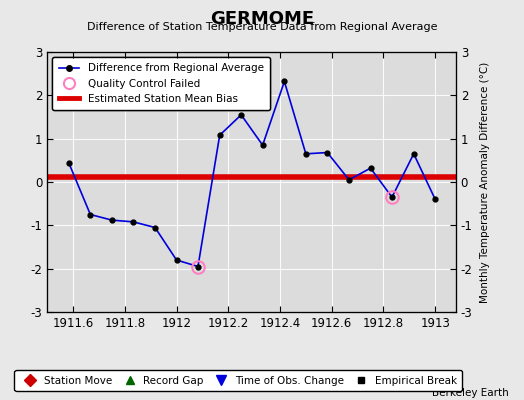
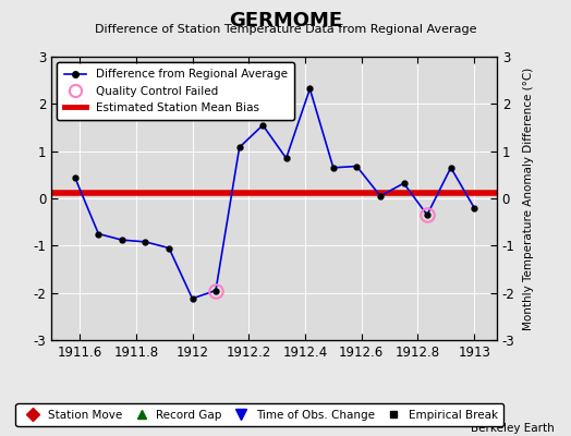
1912: -1.80 -> -2.12
1913: -0.40 -> -0.20
